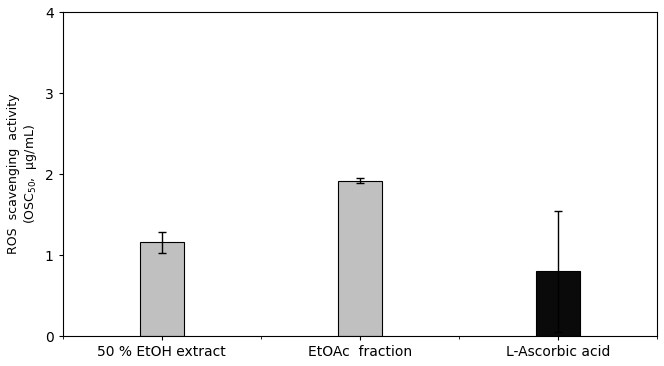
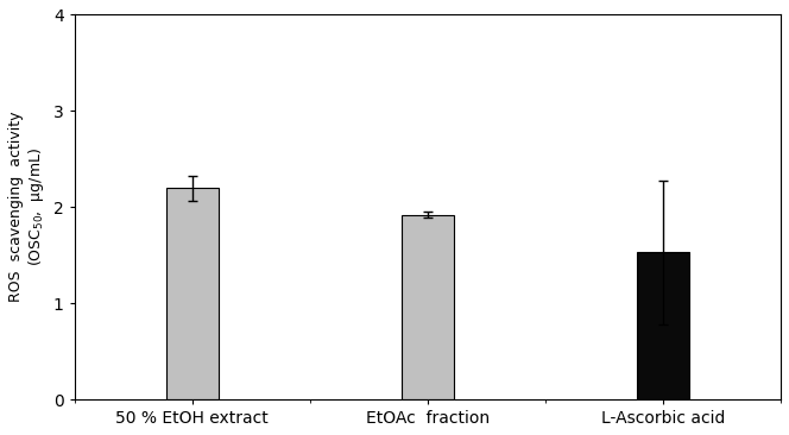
50 % EtOH extract: 1.16 -> 2.20
L-Ascorbic acid: 0.80 -> 1.53
